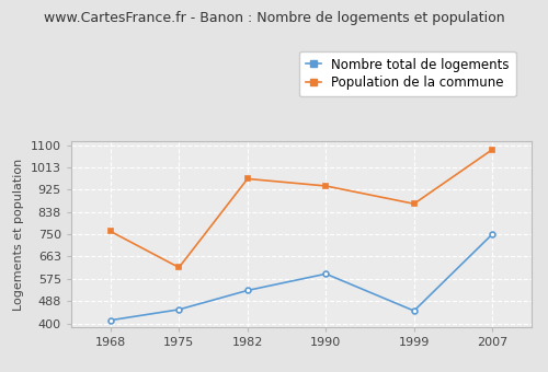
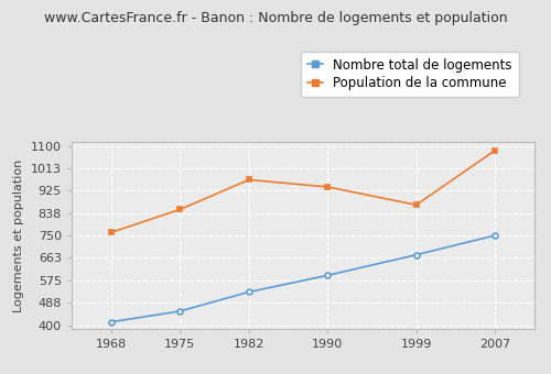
Population de la commune/1975: 620 -> 852
Nombre total de logements/1999: 450 -> 675
